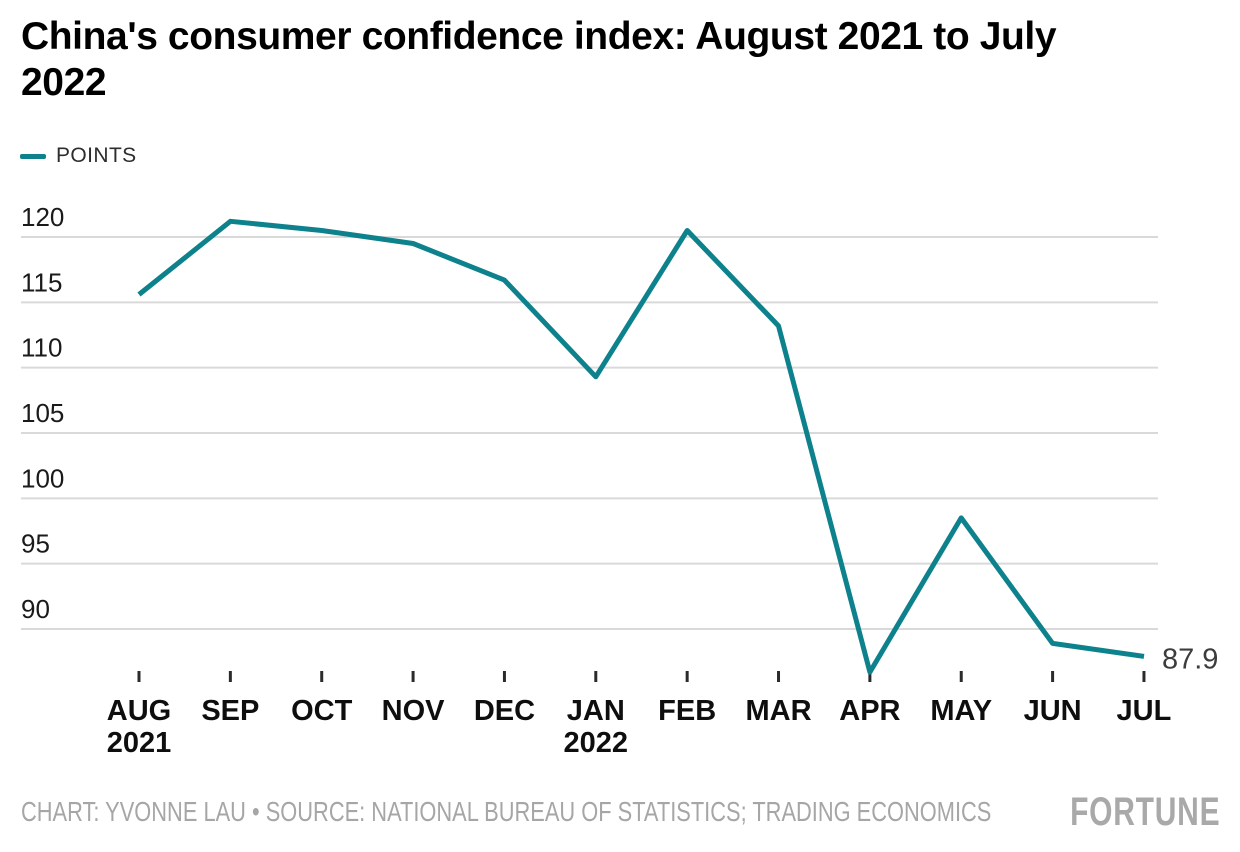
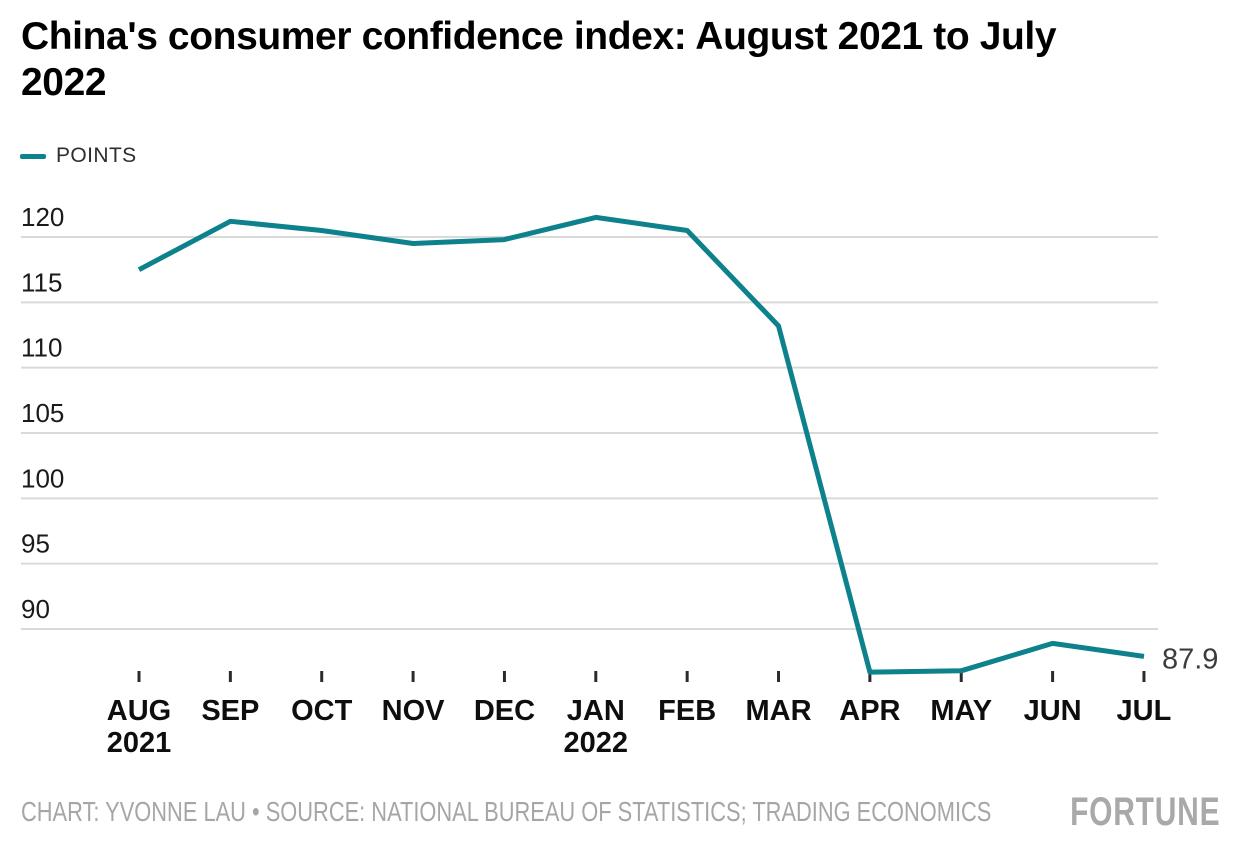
AUG: 115.6 -> 117.5
DEC: 116.7 -> 119.8
JAN: 109.3 -> 121.5
MAY: 98.5 -> 86.8
